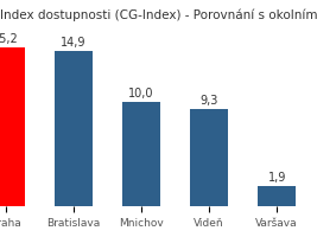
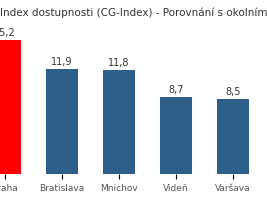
Bratislava: 14,9 -> 11,9
Mnichov: 10,0 -> 11,8
Videň: 9,3 -> 8,7
Varšava: 1,9 -> 8,5
